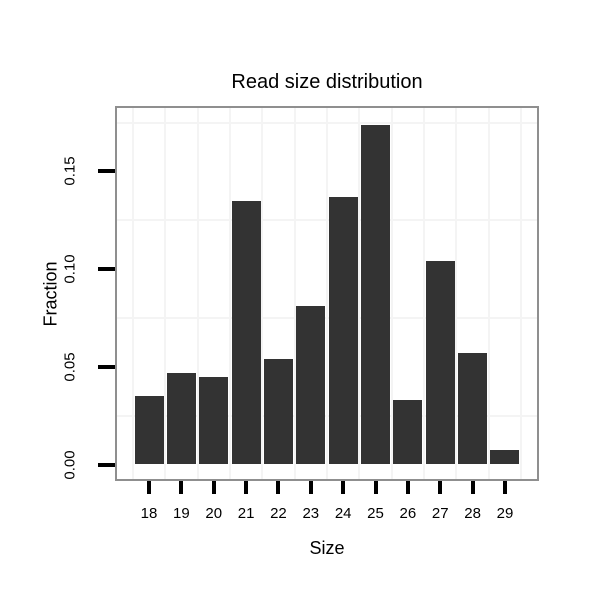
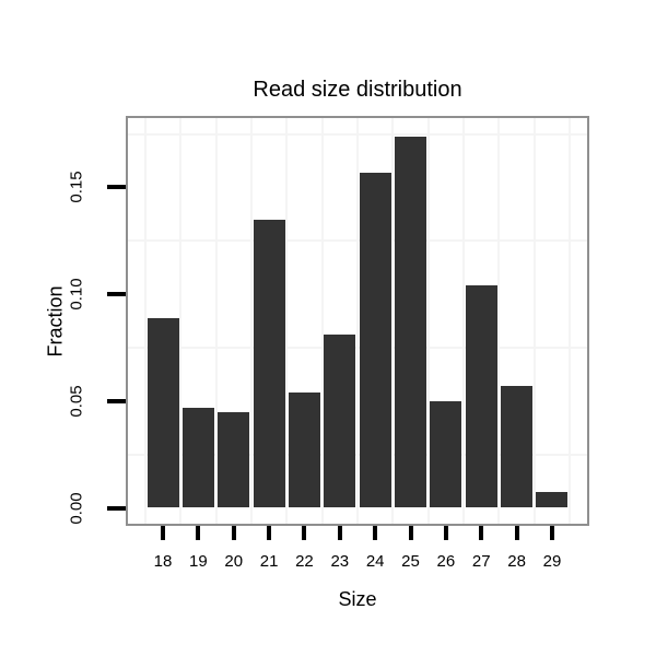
18: 0.035 -> 0.089
24: 0.137 -> 0.157
26: 0.033 -> 0.050
